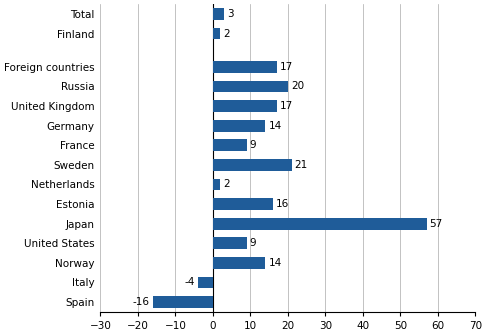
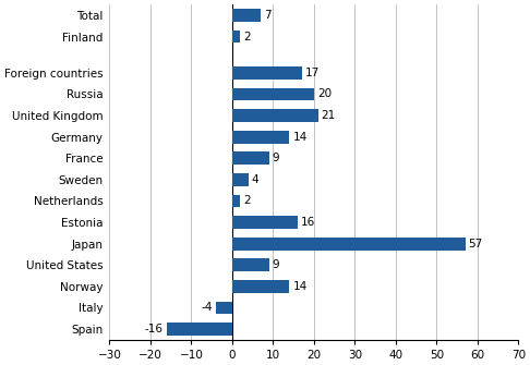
Total: 3 -> 7
United Kingdom: 17 -> 21
Sweden: 21 -> 4
